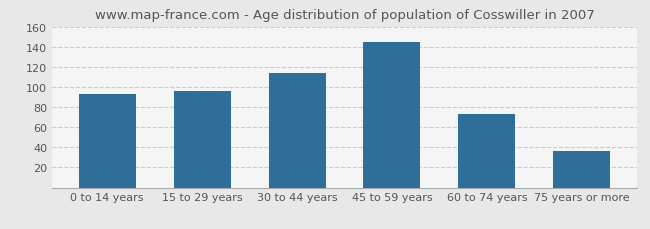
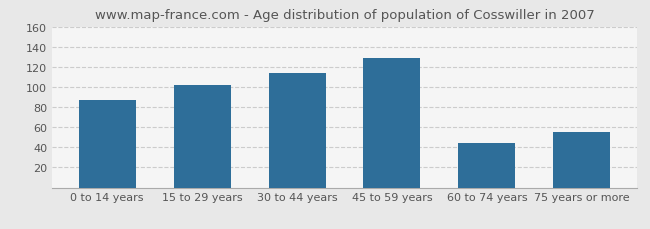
0 to 14 years: 93 -> 87
15 to 29 years: 96 -> 102
45 to 59 years: 145 -> 129
60 to 74 years: 73 -> 44
75 years or more: 36 -> 55
